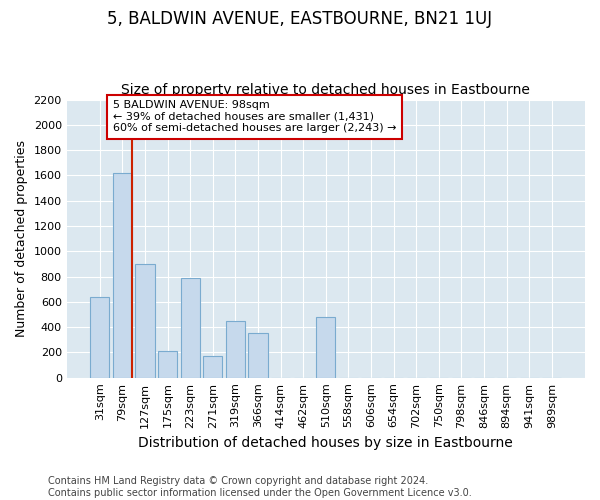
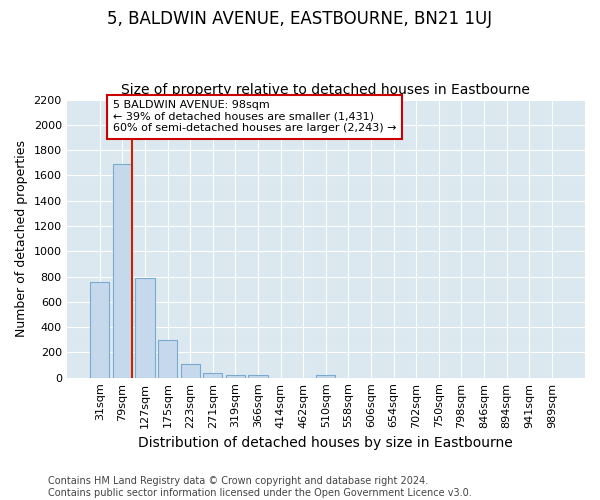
31sqm: 640 -> 760
79sqm: 1620 -> 1690
127sqm: 900 -> 790
175sqm: 210 -> 300
223sqm: 790 -> 110
271sqm: 170 -> 40
319sqm: 450 -> 20
366sqm: 350 -> 20
510sqm: 480 -> 20
